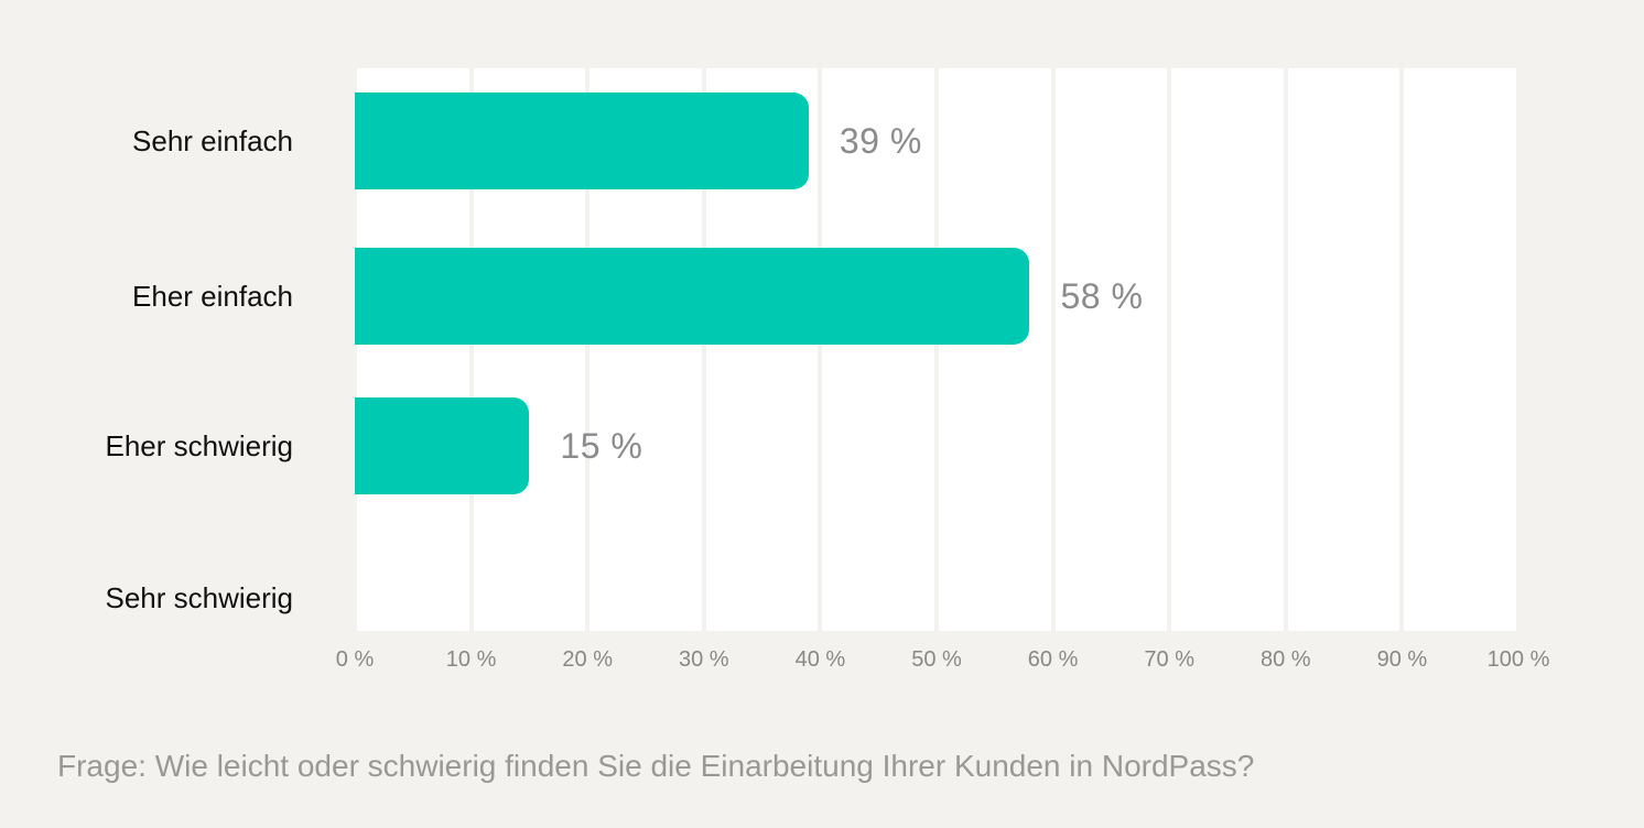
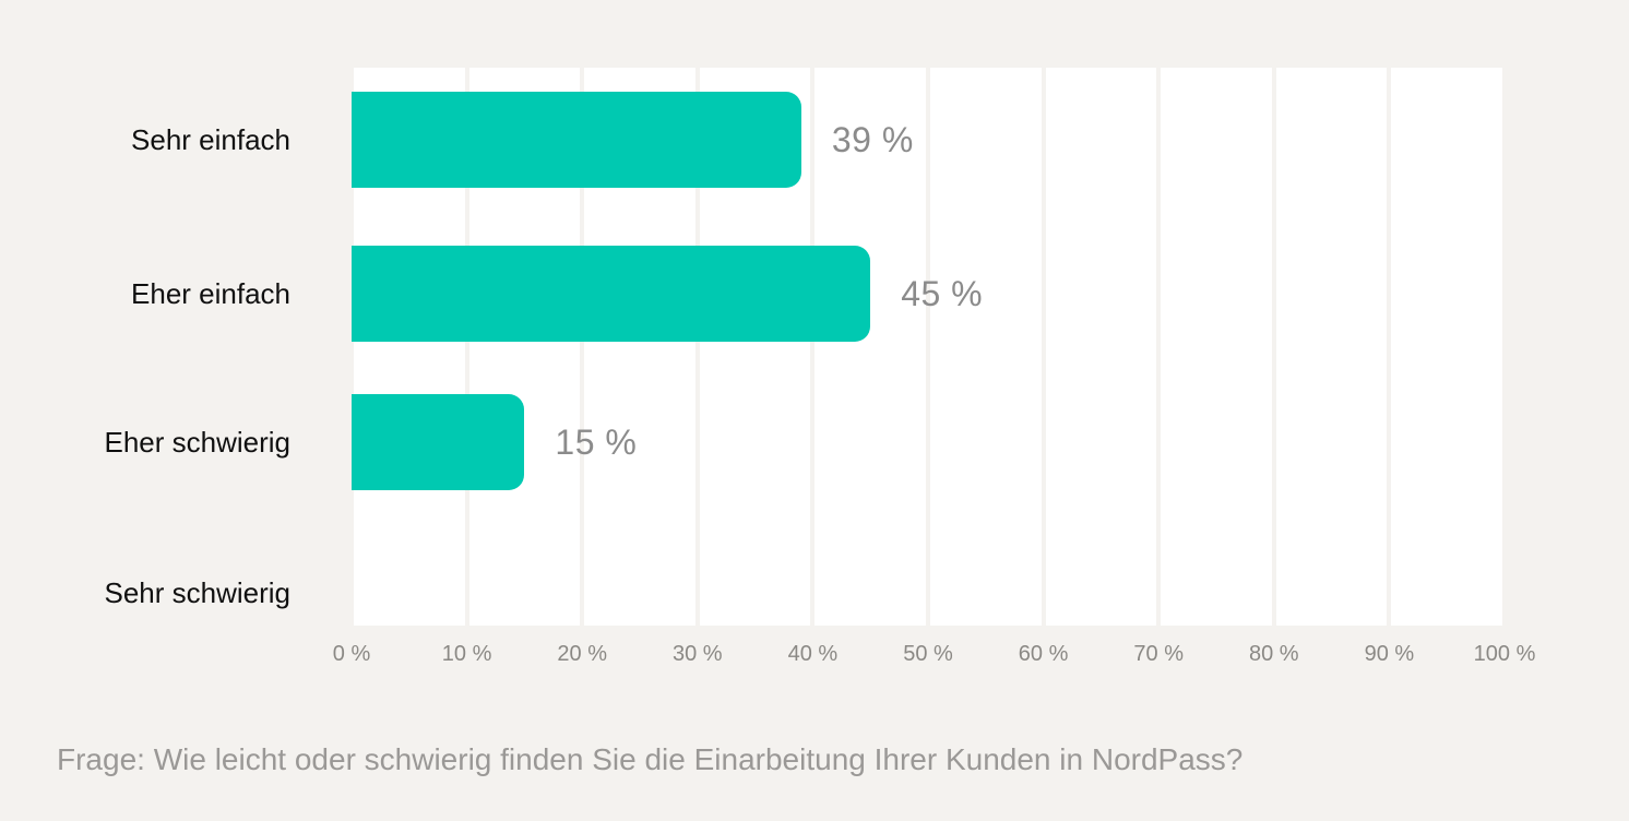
Eher einfach: 58 -> 45
